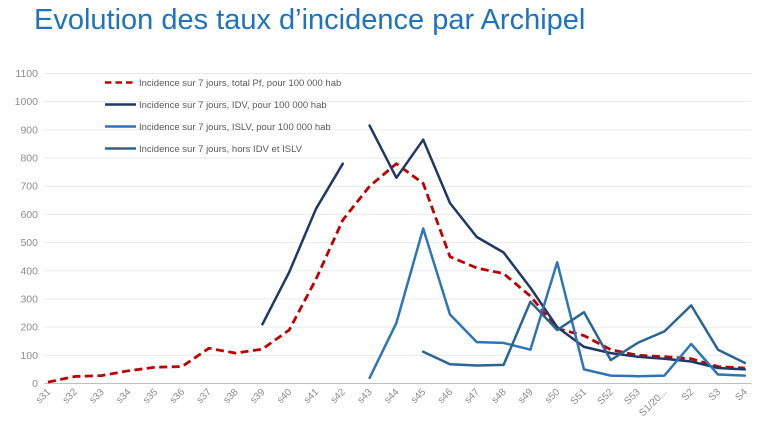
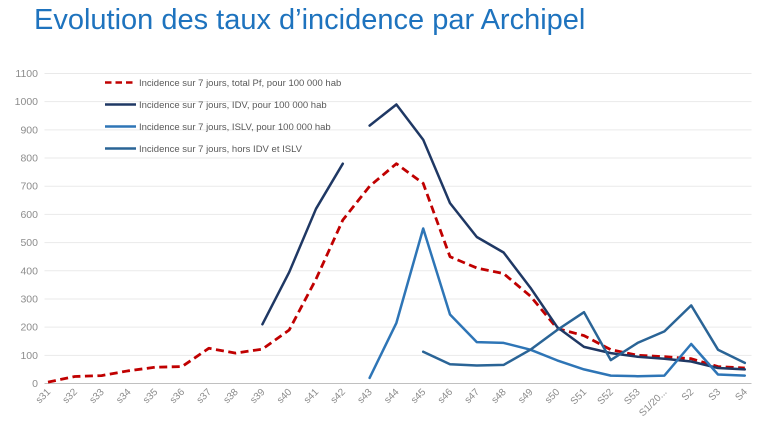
Incidence sur 7 jours, IDV, pour 100 000 hab/s44: 730 -> 990
Incidence sur 7 jours, hors IDV et ISLV/s49: 290 -> 120
Incidence sur 7 jours, ISLV, pour 100 000 hab/s50: 430 -> 80
